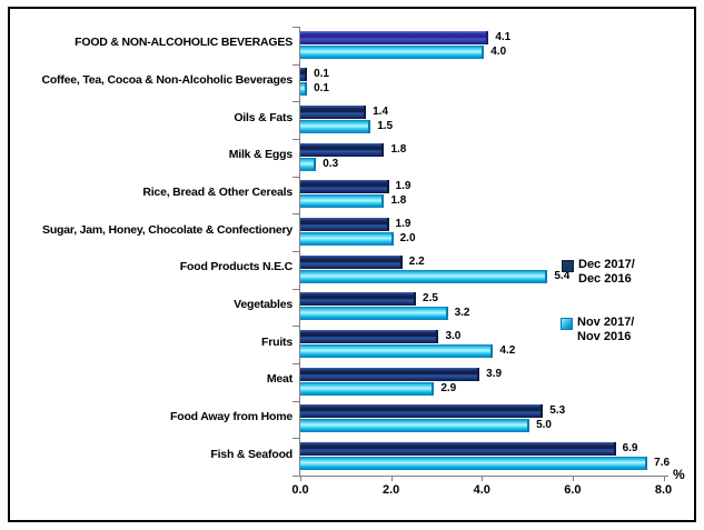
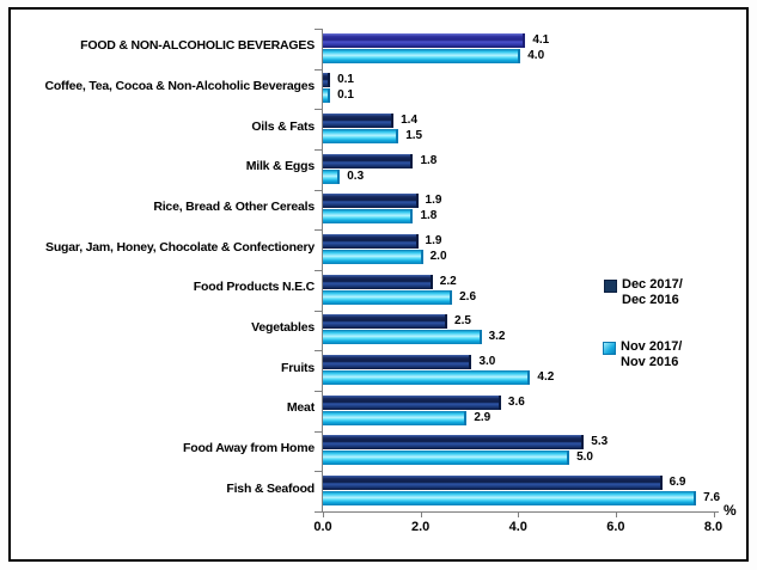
Nov 2017/Nov 2016/Food Products N.E.C: 5.4 -> 2.6
Dec 2017/Dec 2016/Meat: 3.9 -> 3.6
